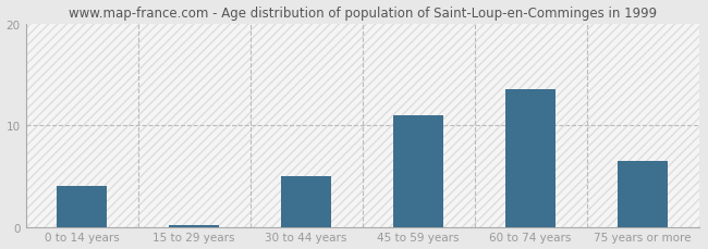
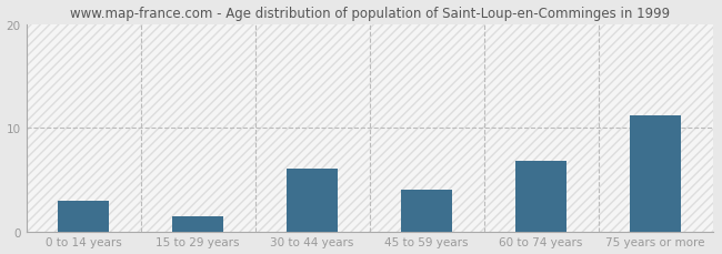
0 to 14 years: 4.0 -> 3.0
15 to 29 years: 0.2 -> 1.4
30 to 44 years: 5.0 -> 6.0
45 to 59 years: 11.0 -> 4.0
60 to 74 years: 13.5 -> 6.8
75 years or more: 6.5 -> 11.2
